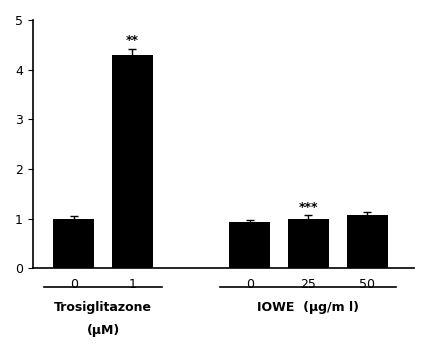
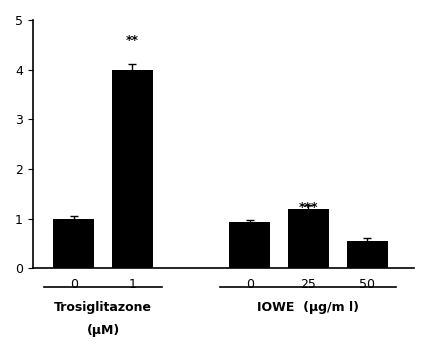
1: 4.30 -> 4.00
25: 1.00 -> 1.20
50: 1.07 -> 0.55
